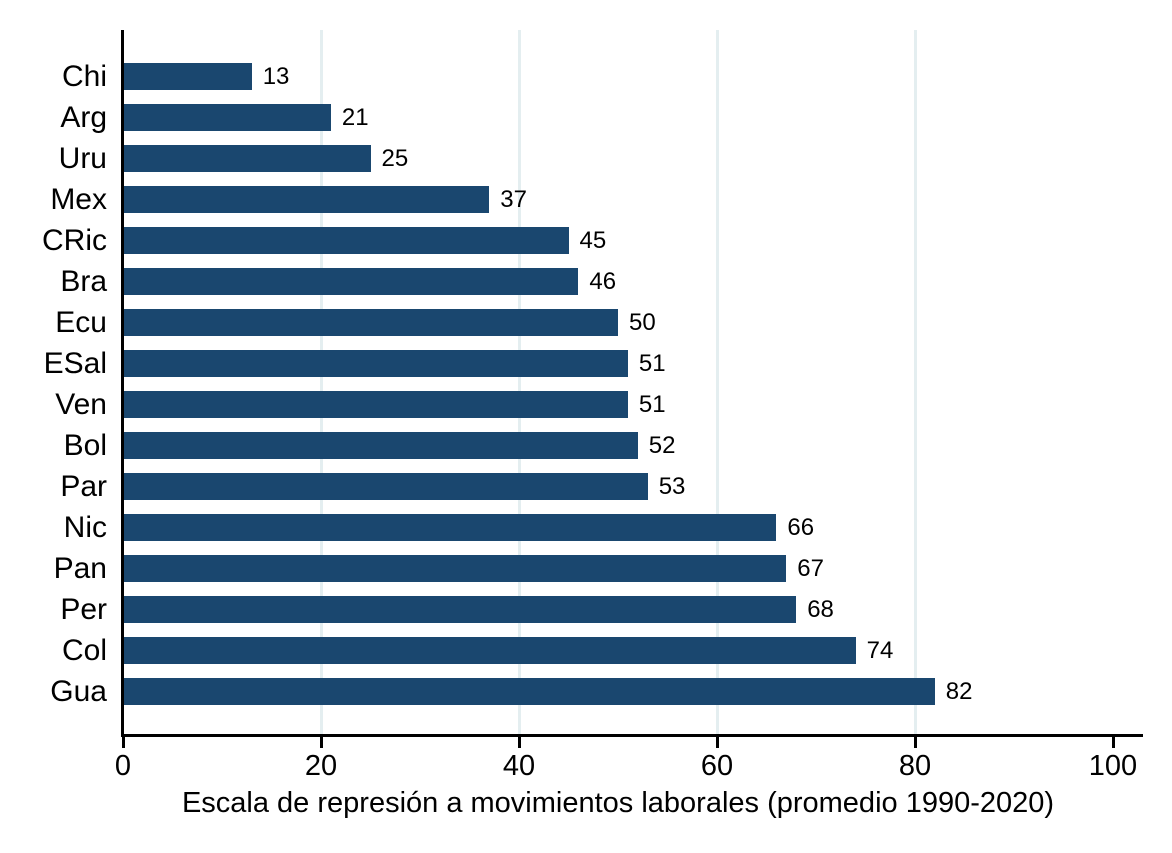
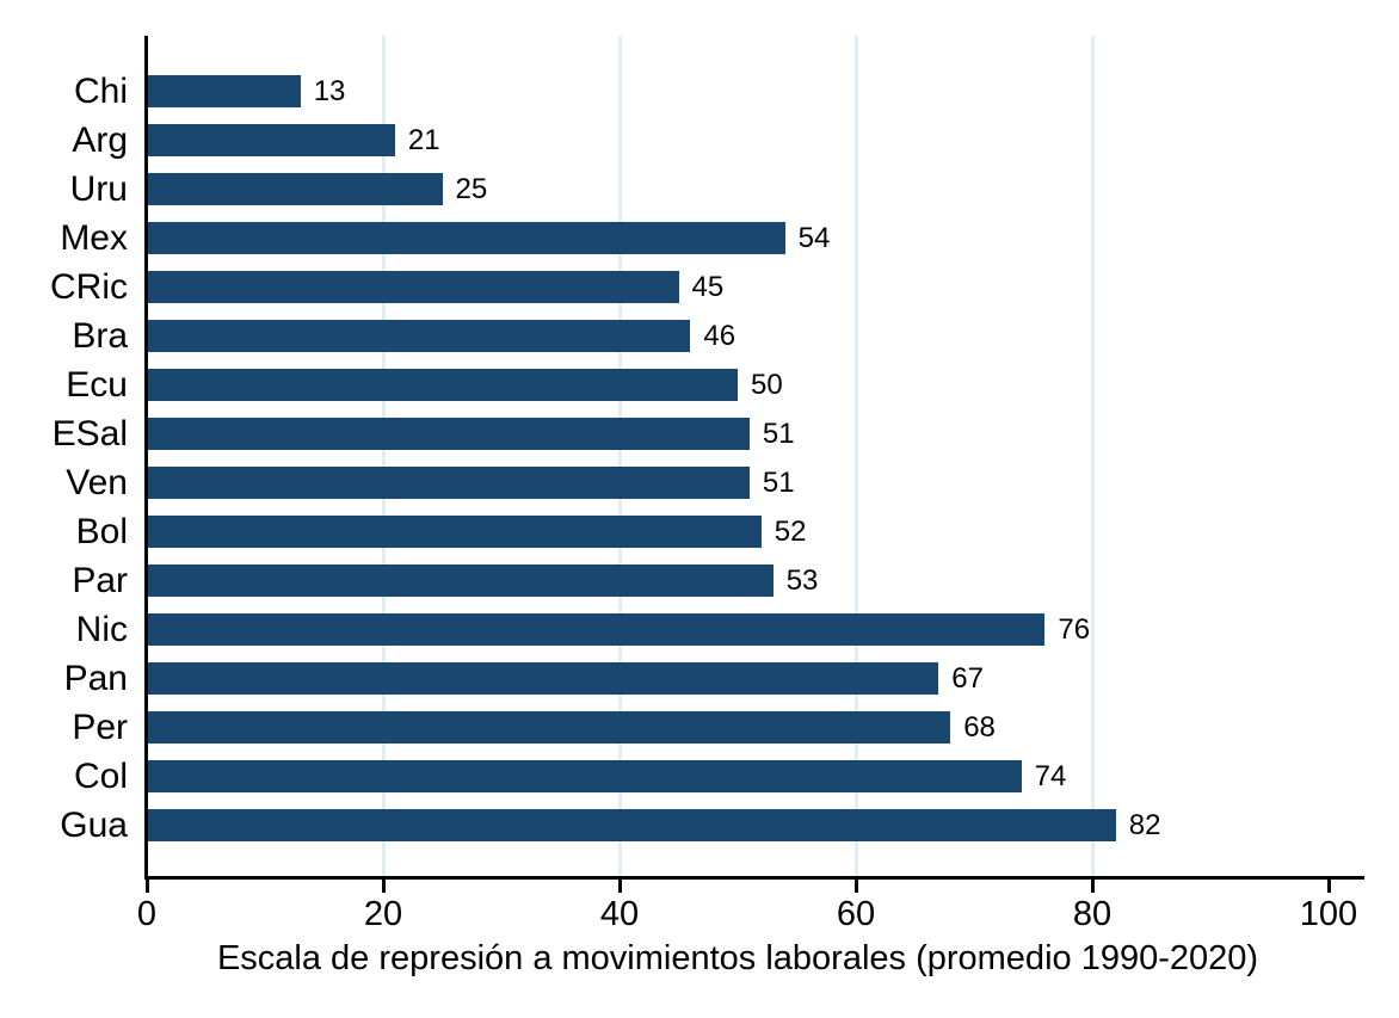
Mex: 37 -> 54
Nic: 66 -> 76
